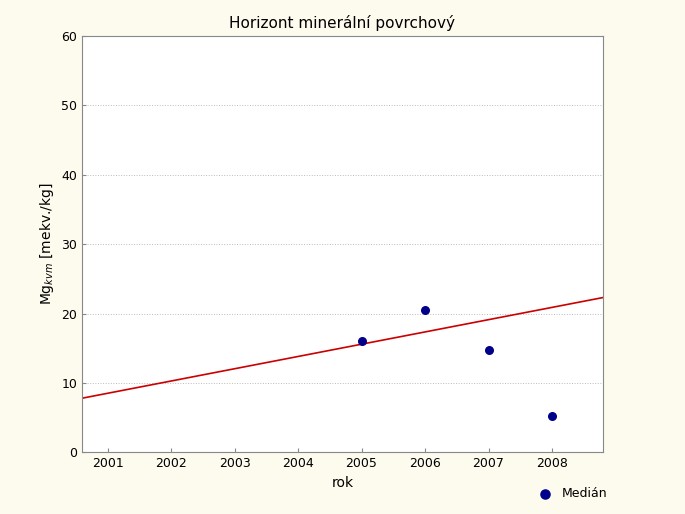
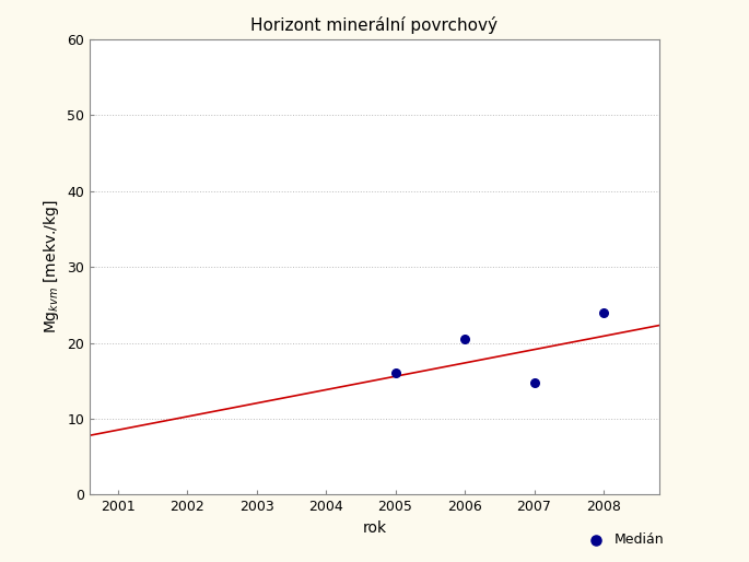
2008: 5.2 -> 24.0
